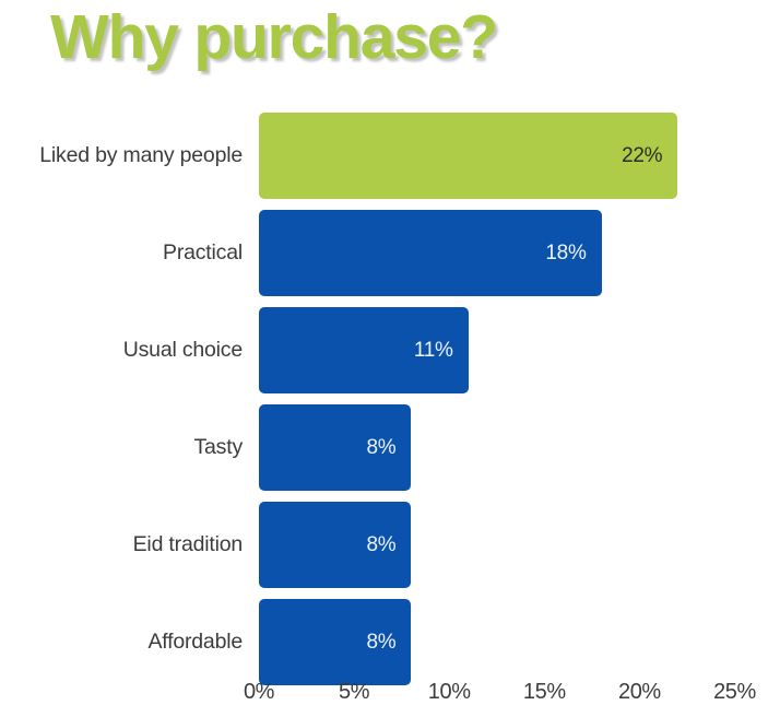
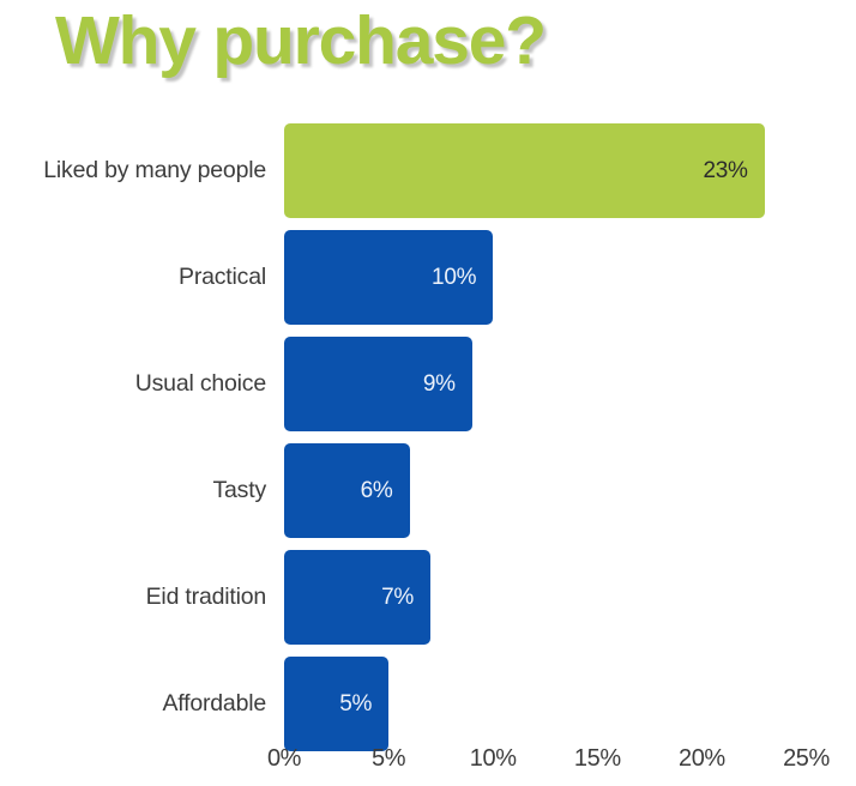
Liked by many people: 22% -> 23%
Practical: 18% -> 10%
Usual choice: 11% -> 9%
Tasty: 8% -> 6%
Eid tradition: 8% -> 7%
Affordable: 8% -> 5%
